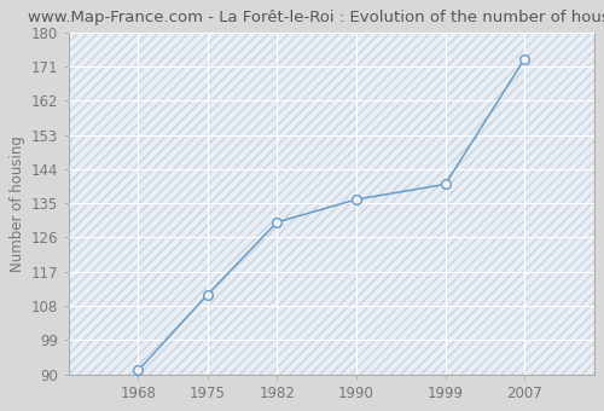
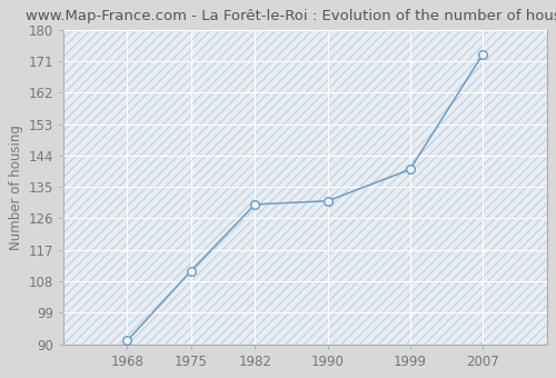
1990: 136 -> 131
